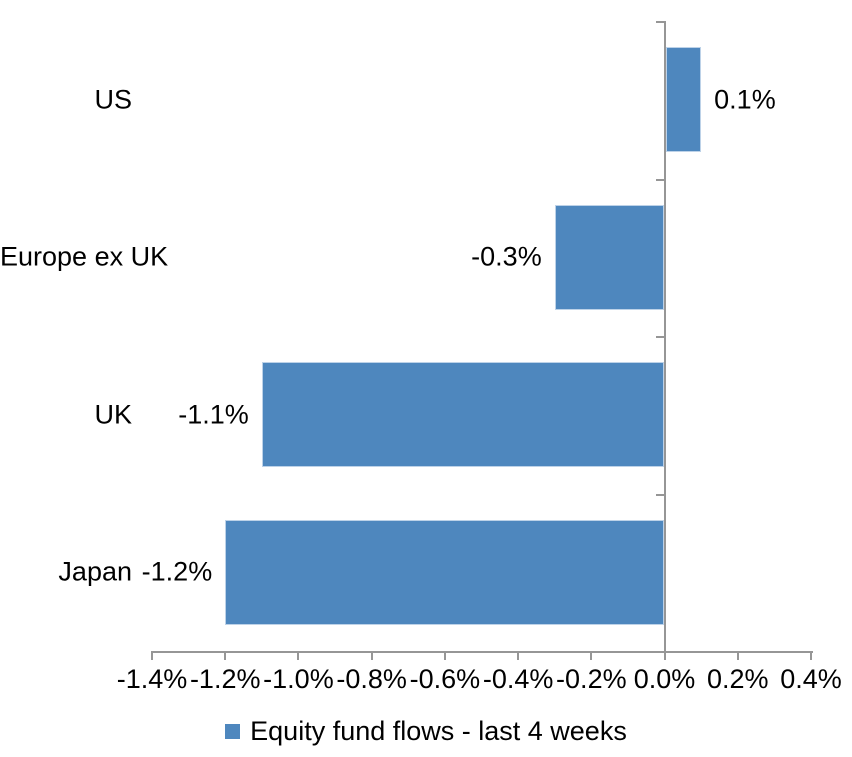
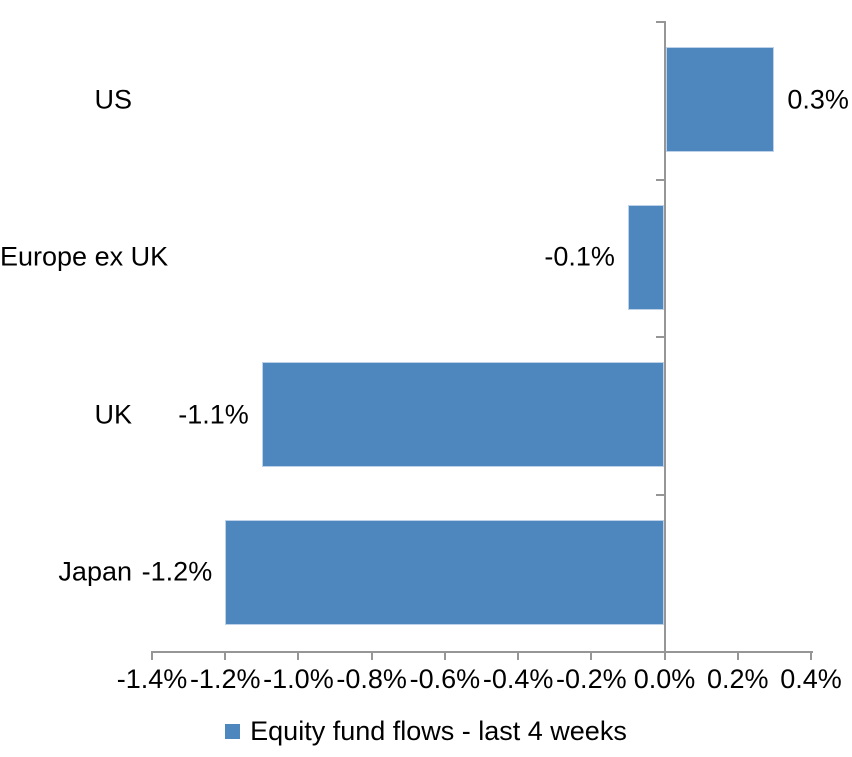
US: 0.1% -> 0.3%
Europe ex UK: -0.3% -> -0.1%
